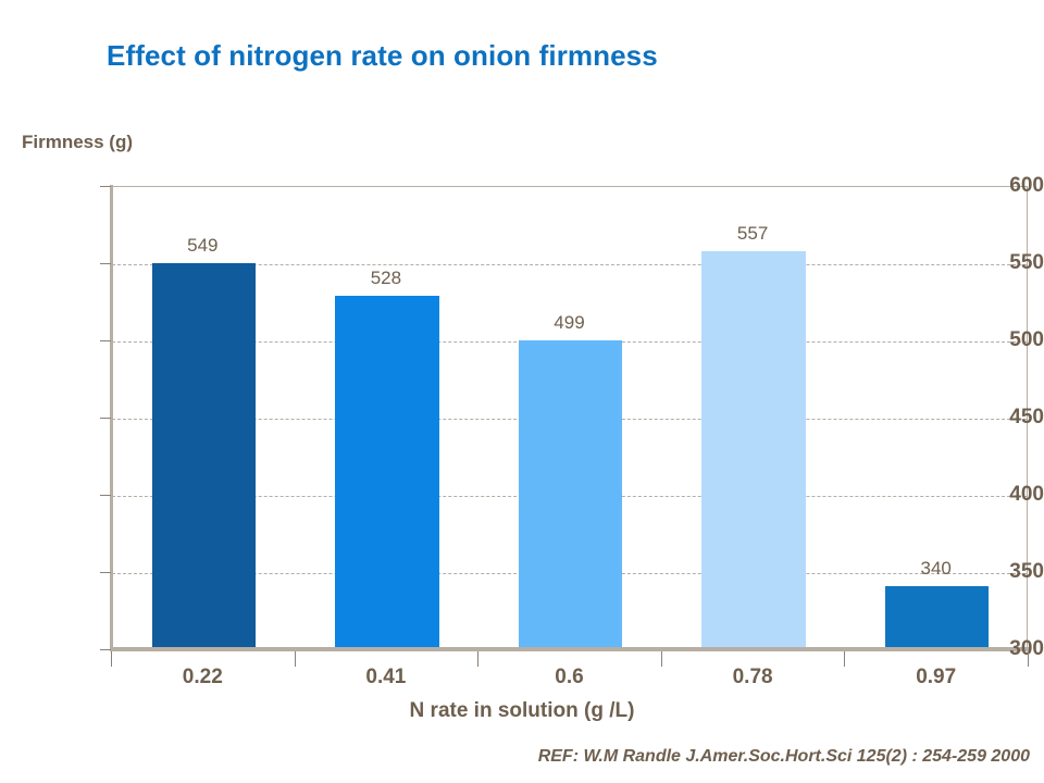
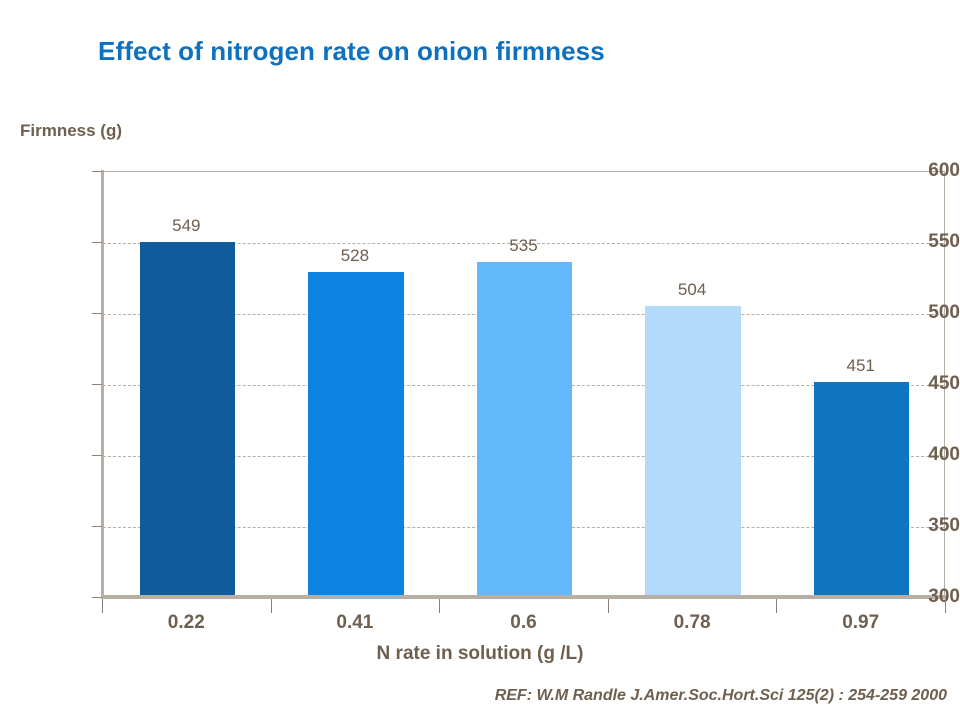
0.6: 499 -> 535
0.78: 557 -> 504
0.97: 340 -> 451
